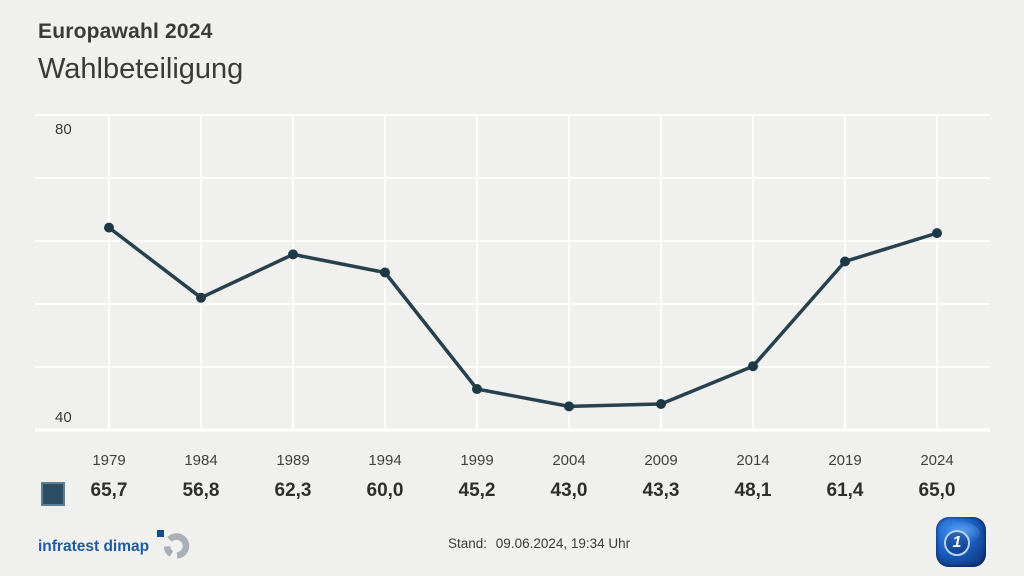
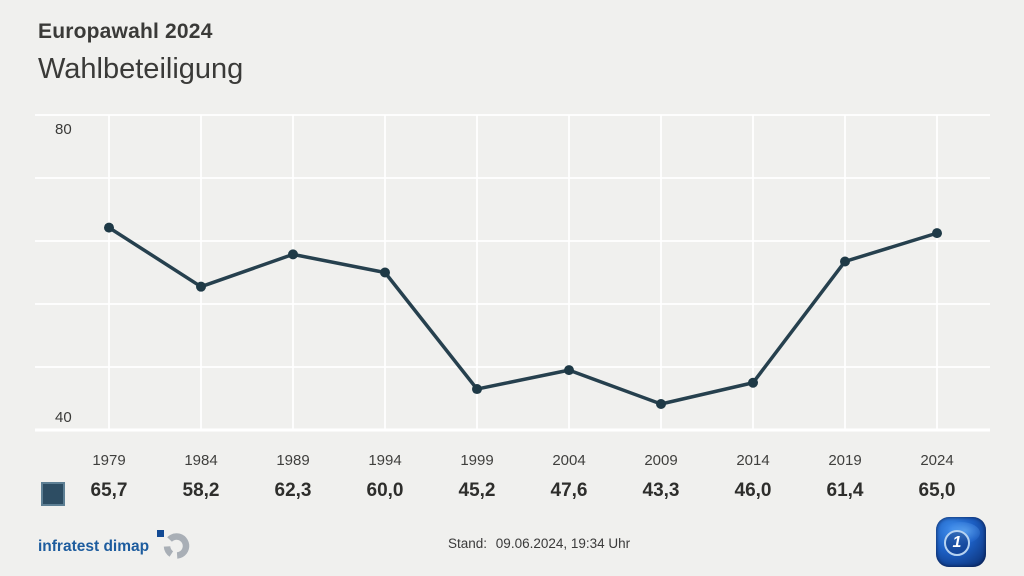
1984: 56,8 -> 58,2
2004: 43,0 -> 47,6
2014: 48,1 -> 46,0
